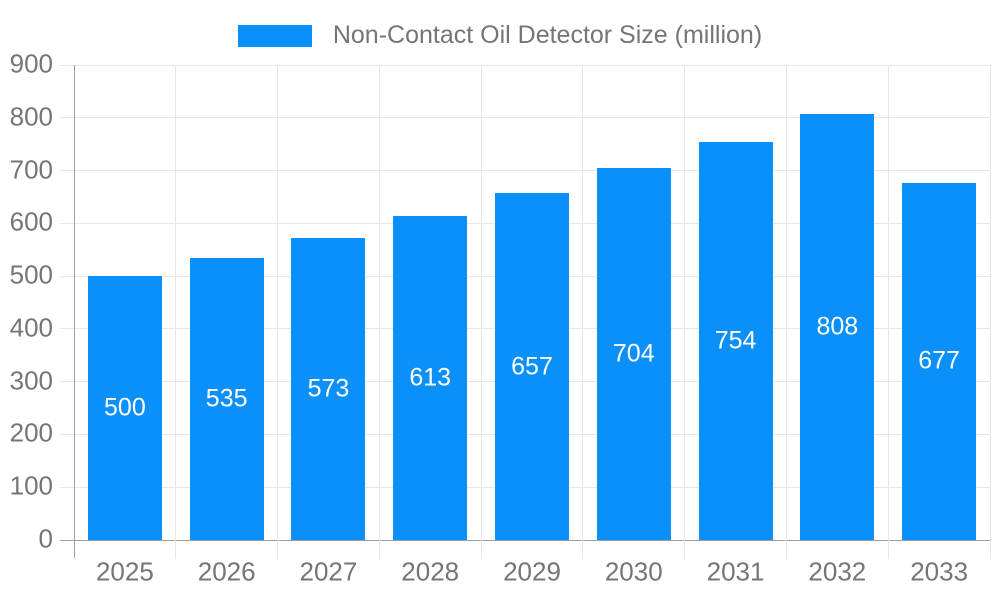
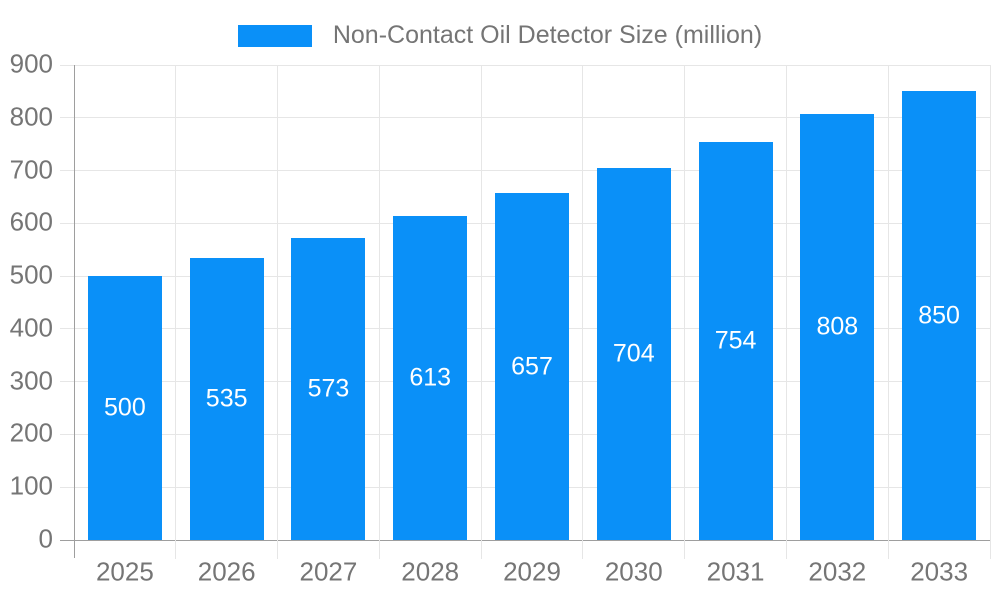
2033: 677 -> 850
